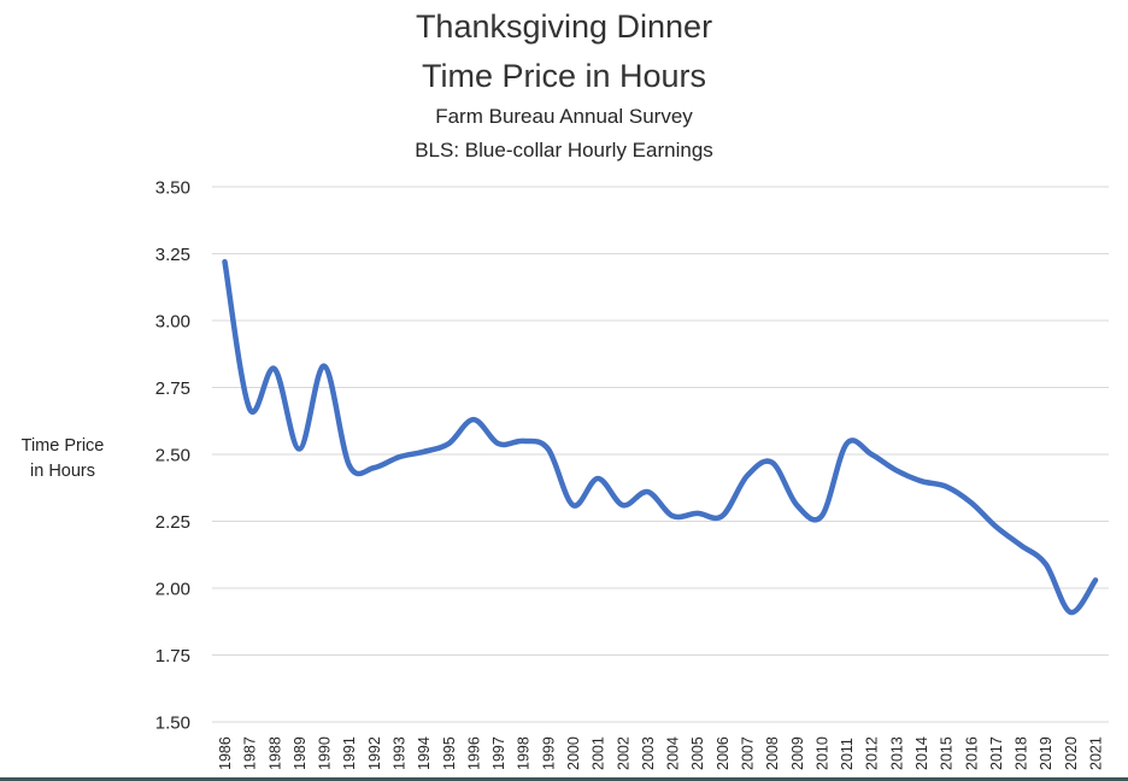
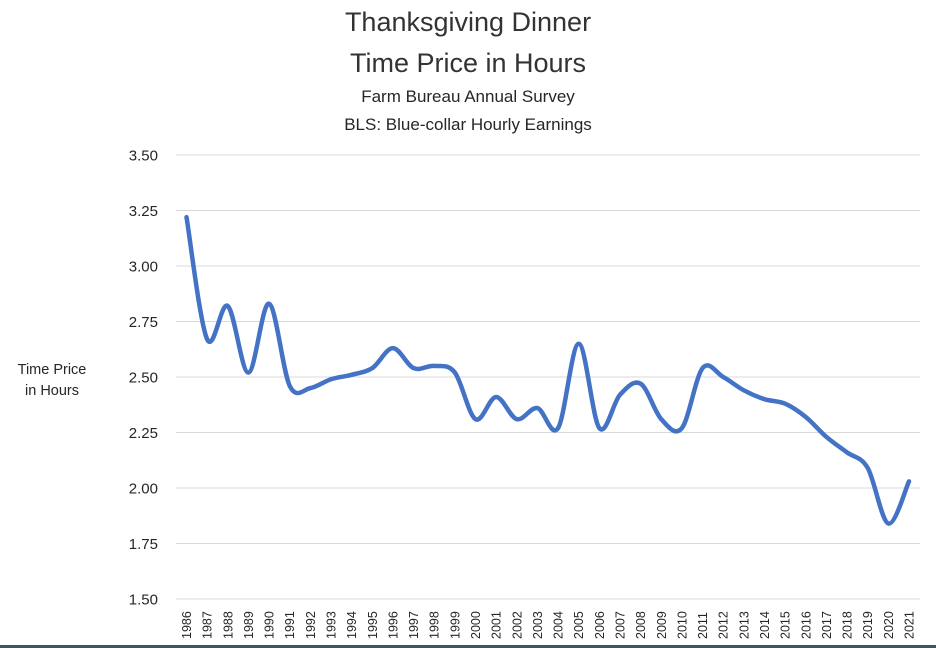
2005: 2.28 -> 2.65
2020: 1.91 -> 1.84
